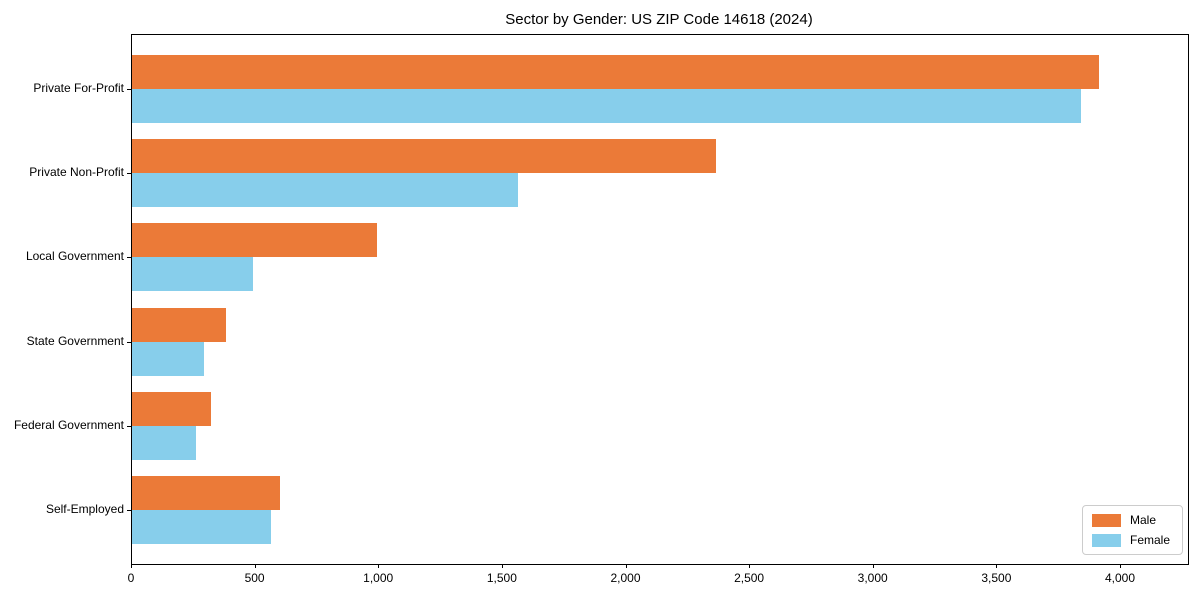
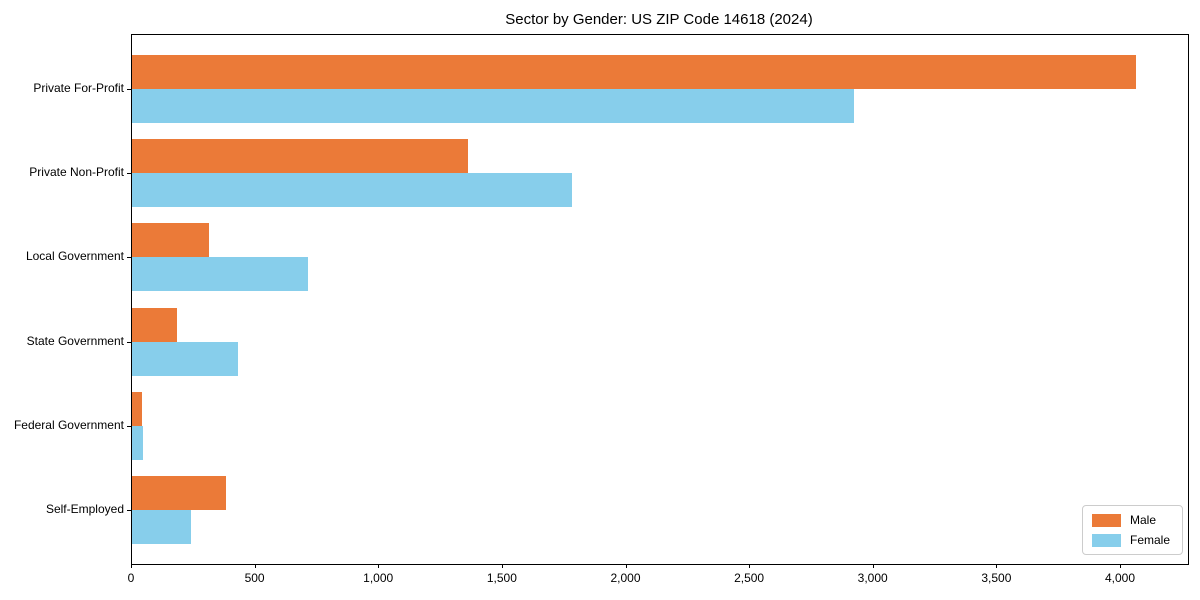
Male/Private For-Profit: 3910 -> 4060
Female/Private For-Profit: 3840 -> 2920
Male/Private Non-Profit: 2360 -> 1360
Female/Private Non-Profit: 1560 -> 1780
Male/Local Government: 990 -> 310
Female/Local Government: 490 -> 710
Male/State Government: 380 -> 180
Female/State Government: 290 -> 430
Male/Federal Government: 320 -> 40
Female/Federal Government: 260 -> 40
Male/Self-Employed: 600 -> 380
Female/Self-Employed: 560 -> 240
